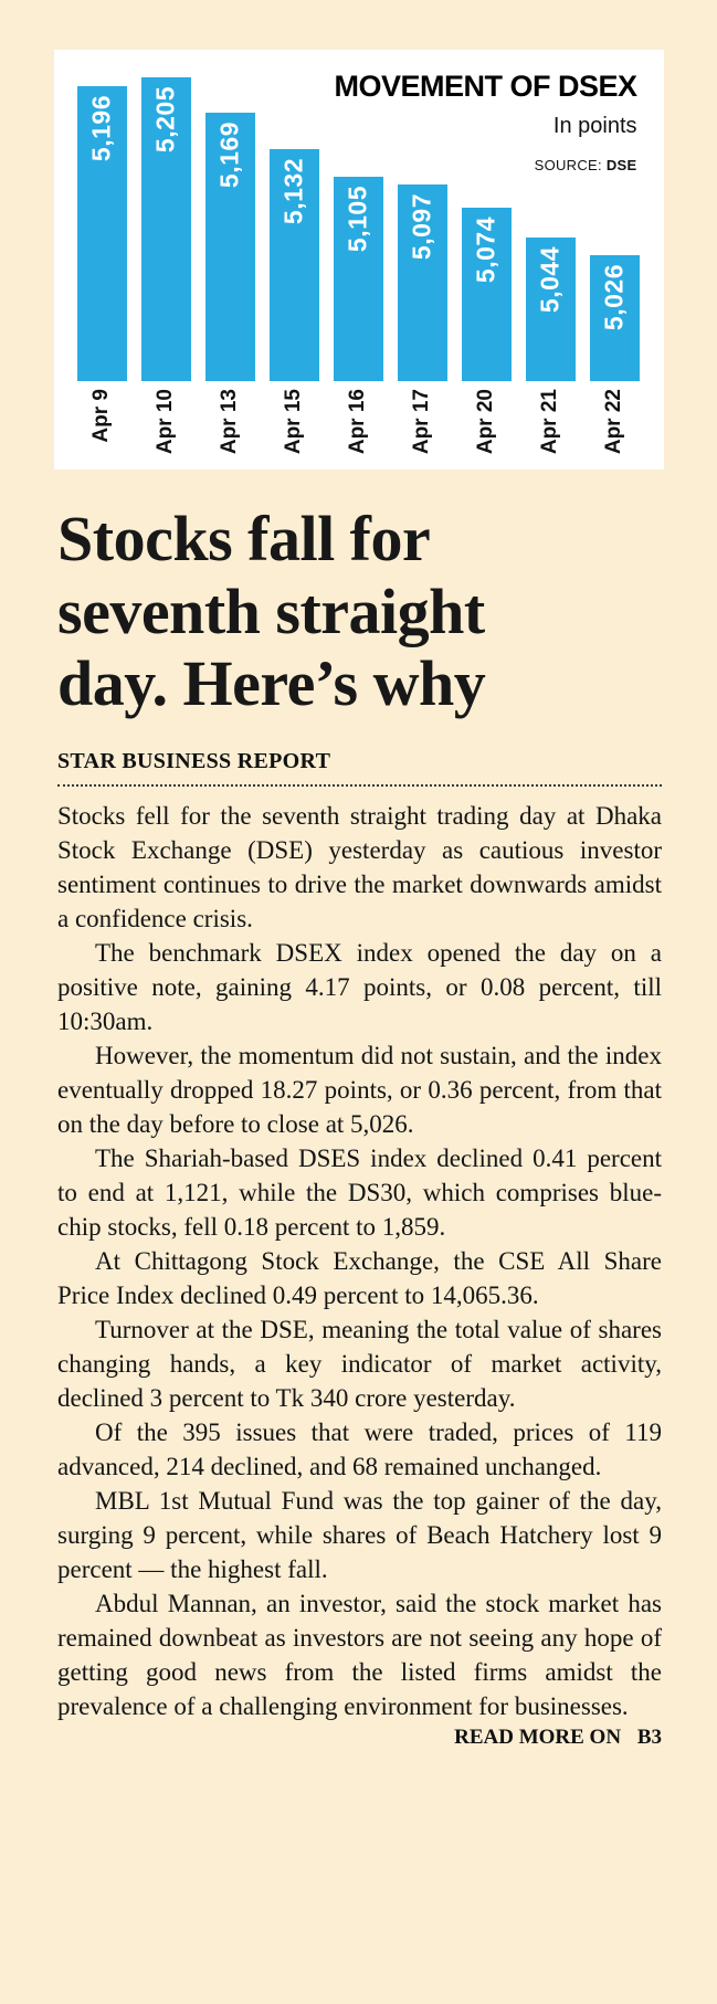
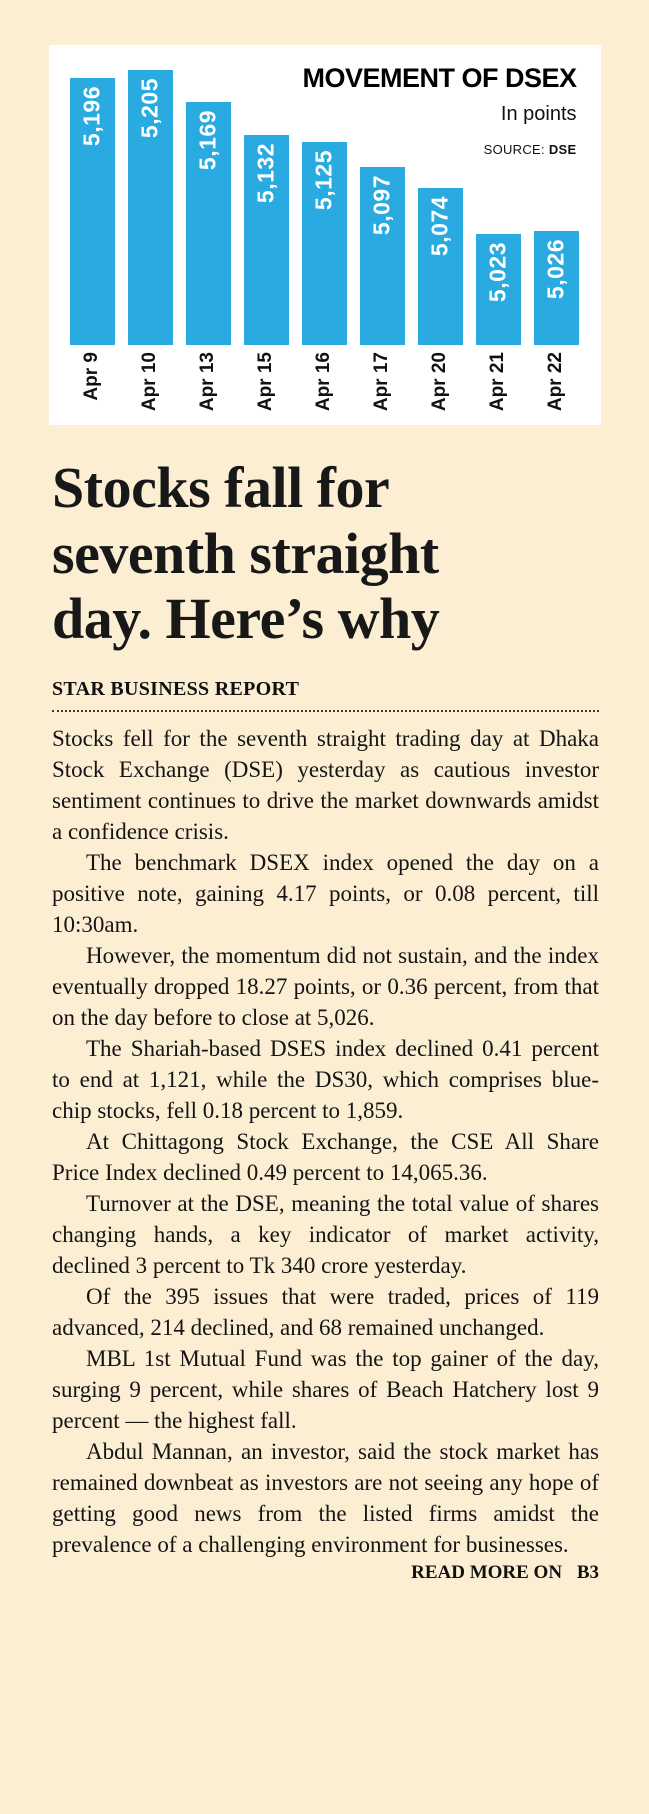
Apr 16: 5,105 -> 5,125
Apr 21: 5,044 -> 5,023
